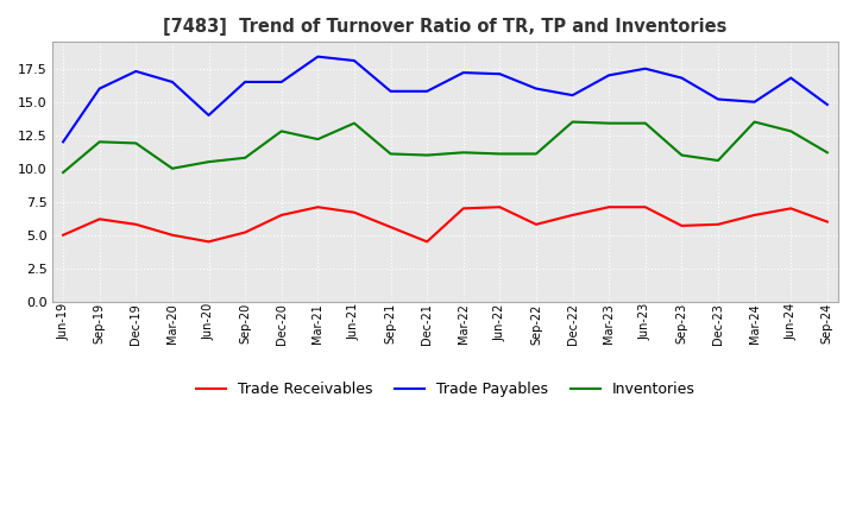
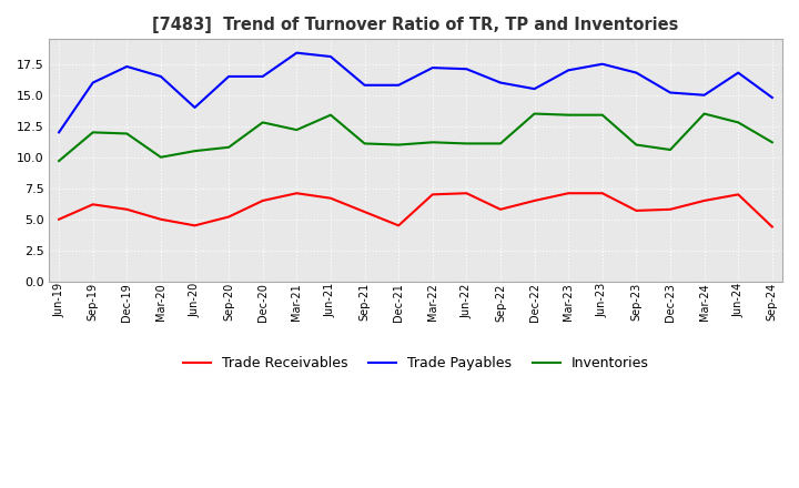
Trade Receivables/Sep-24: 6.0 -> 4.4
